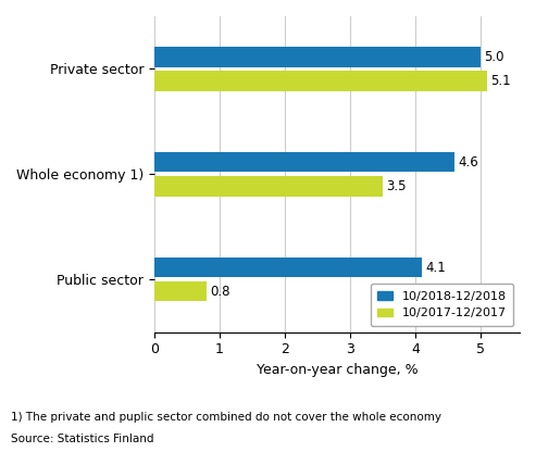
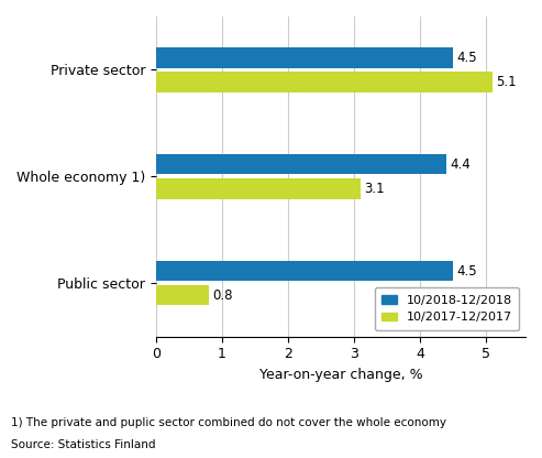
10/2018-12/2018/Private sector: 5.0 -> 4.5
10/2018-12/2018/Whole economy 1): 4.6 -> 4.4
10/2017-12/2017/Whole economy 1): 3.5 -> 3.1
10/2018-12/2018/Public sector: 4.1 -> 4.5
